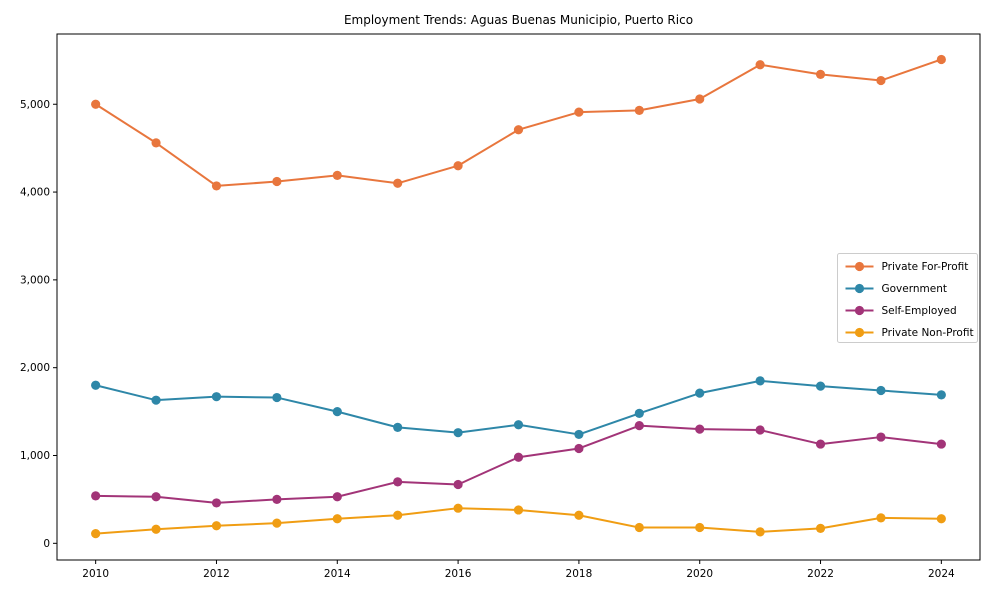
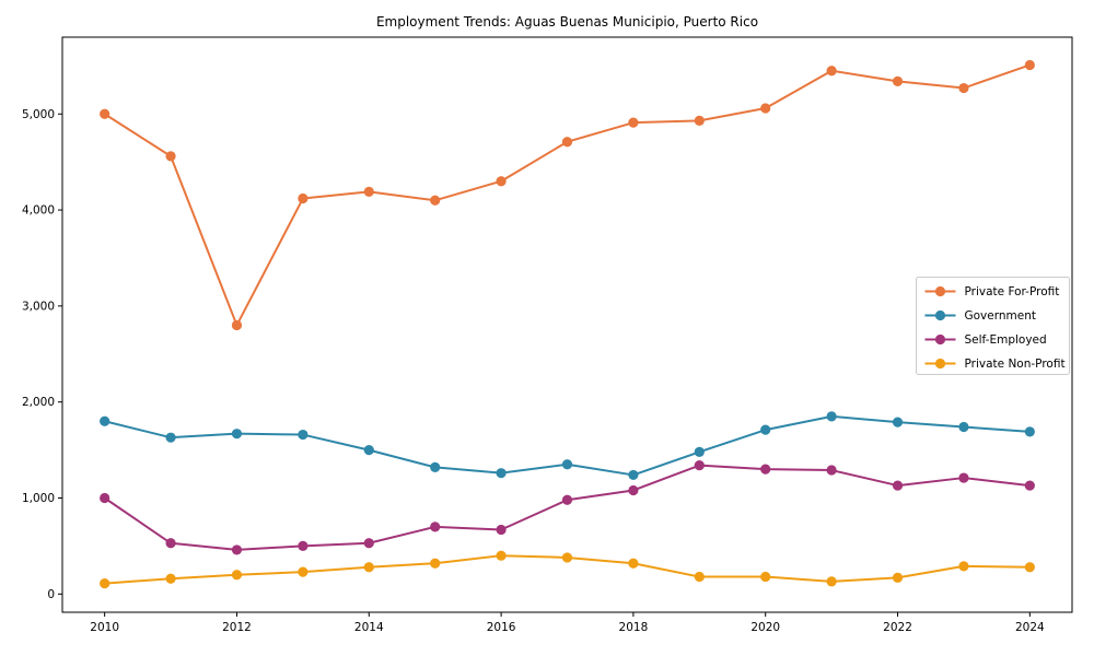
Self-Employed/2010: 500 -> 1000
Private For-Profit/2012: 4100 -> 2800
